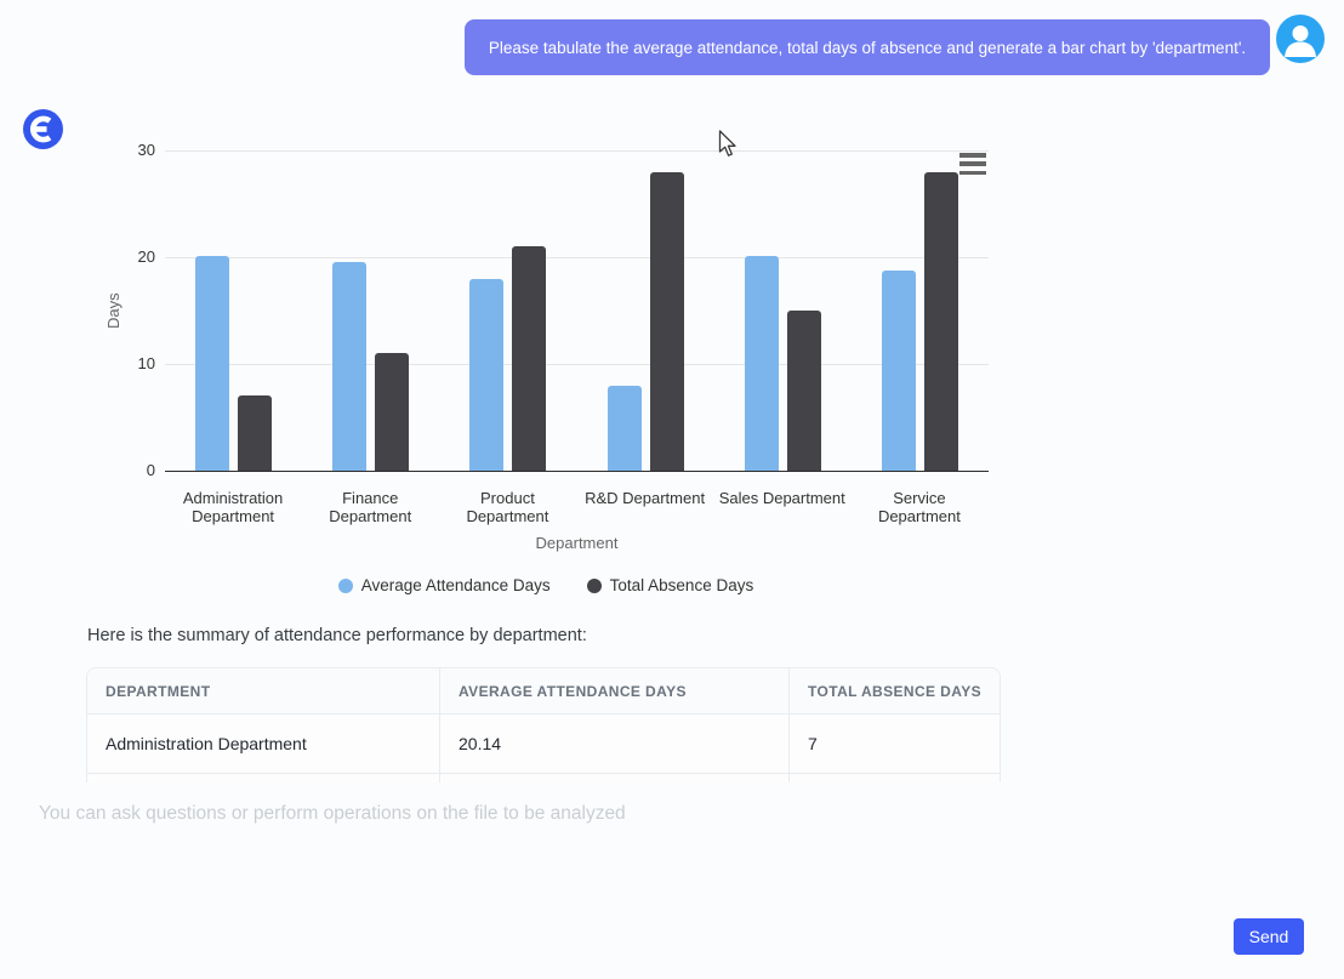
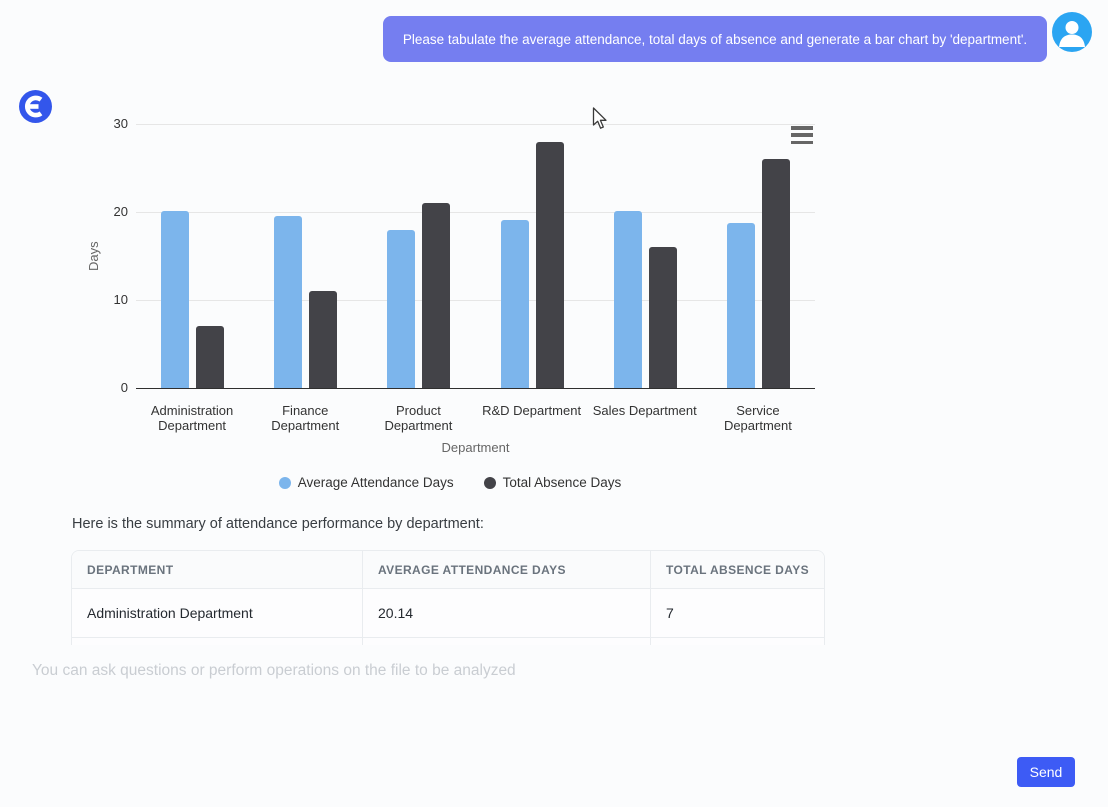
Average Attendance Days/R&D Department: 8 -> 19
Total Absence Days/Sales Department: 15 -> 16
Total Absence Days/Service Department: 28 -> 26
